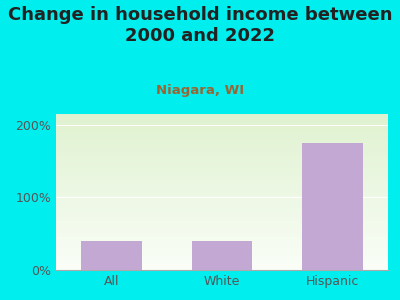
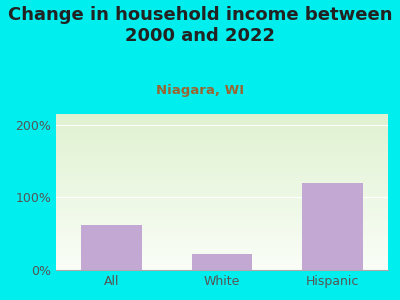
All: 40% -> 62%
White: 40% -> 22%
Hispanic: 175% -> 120%
